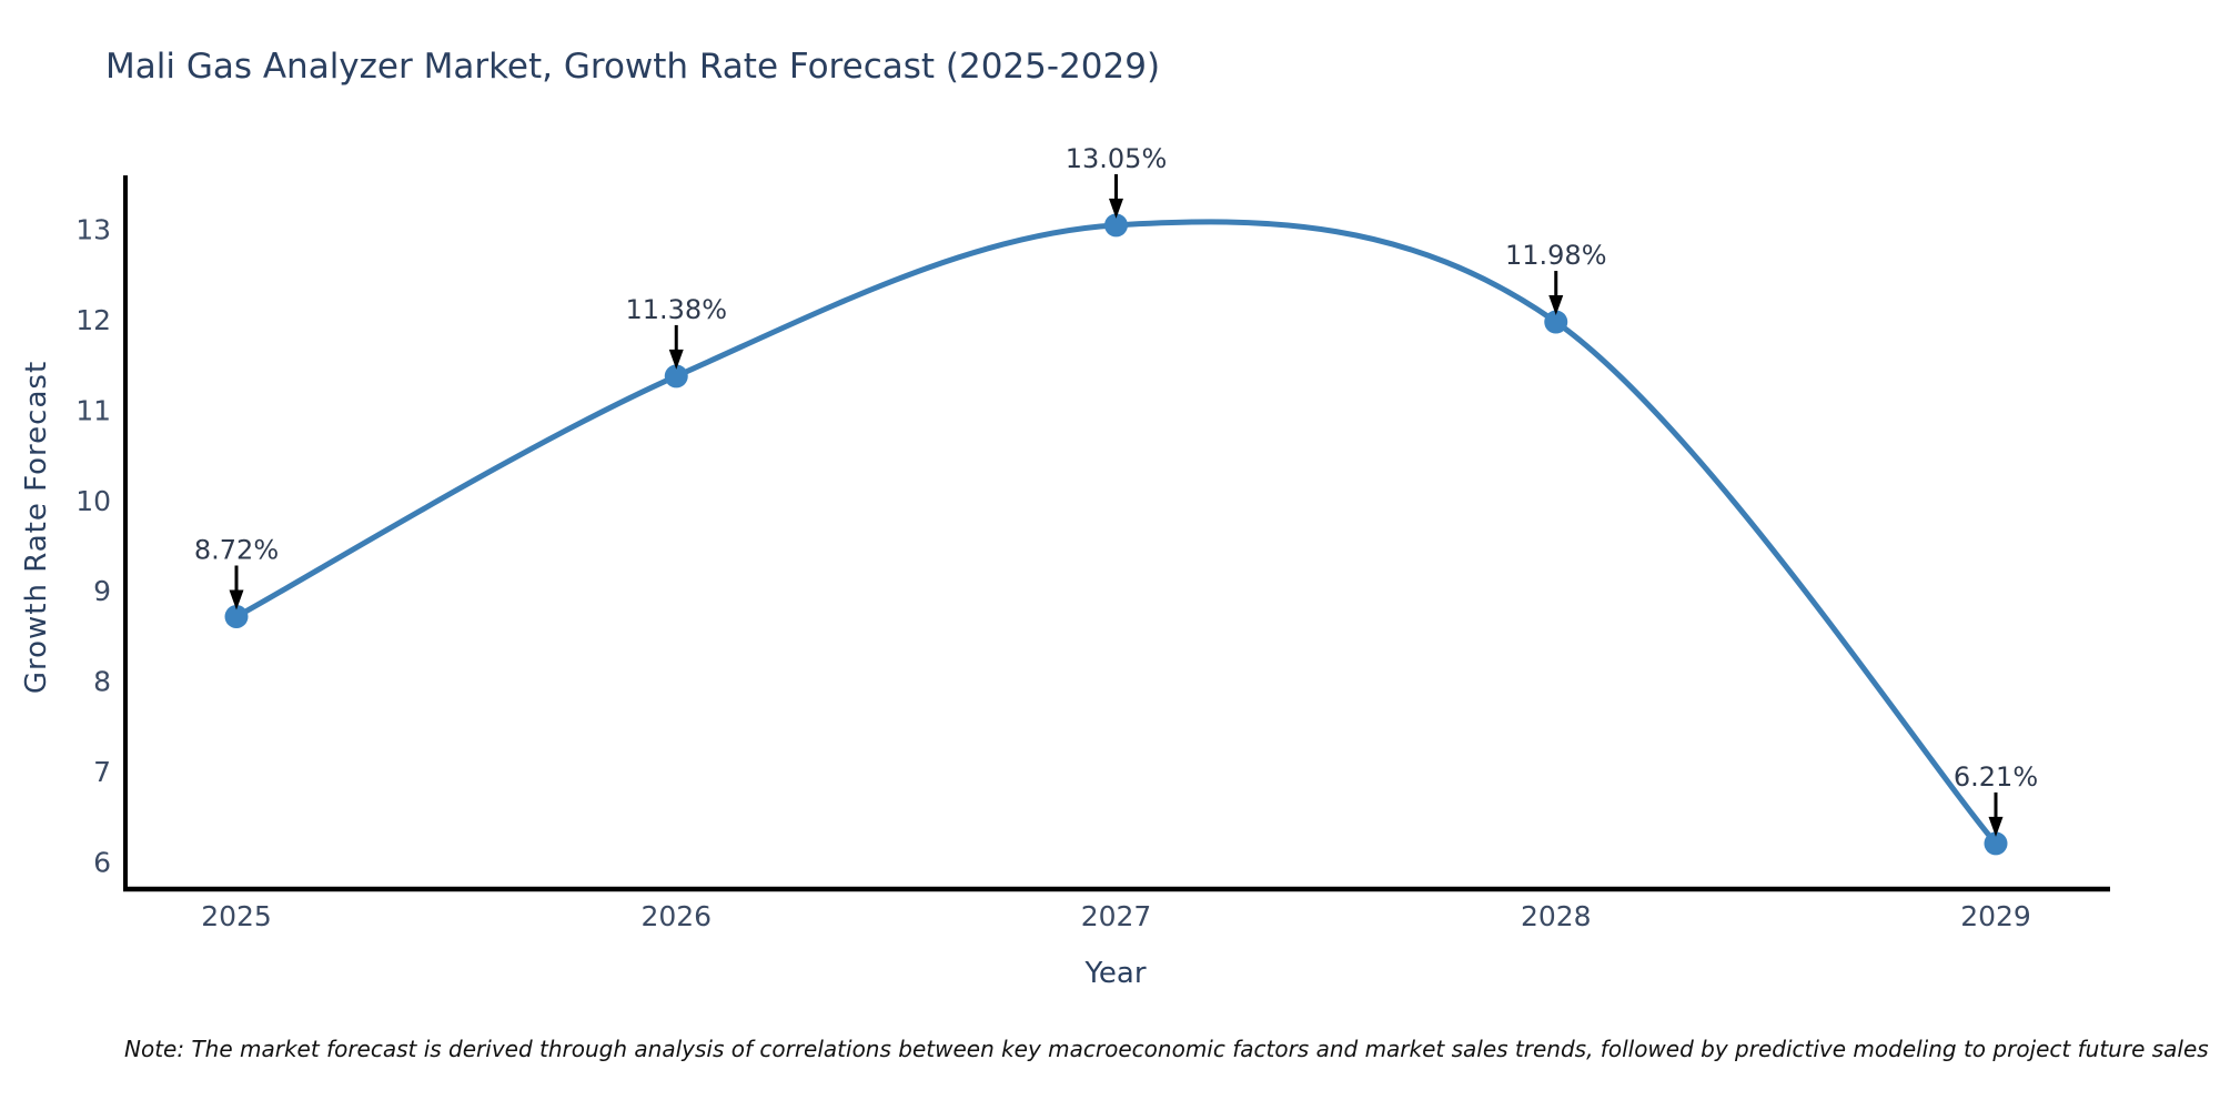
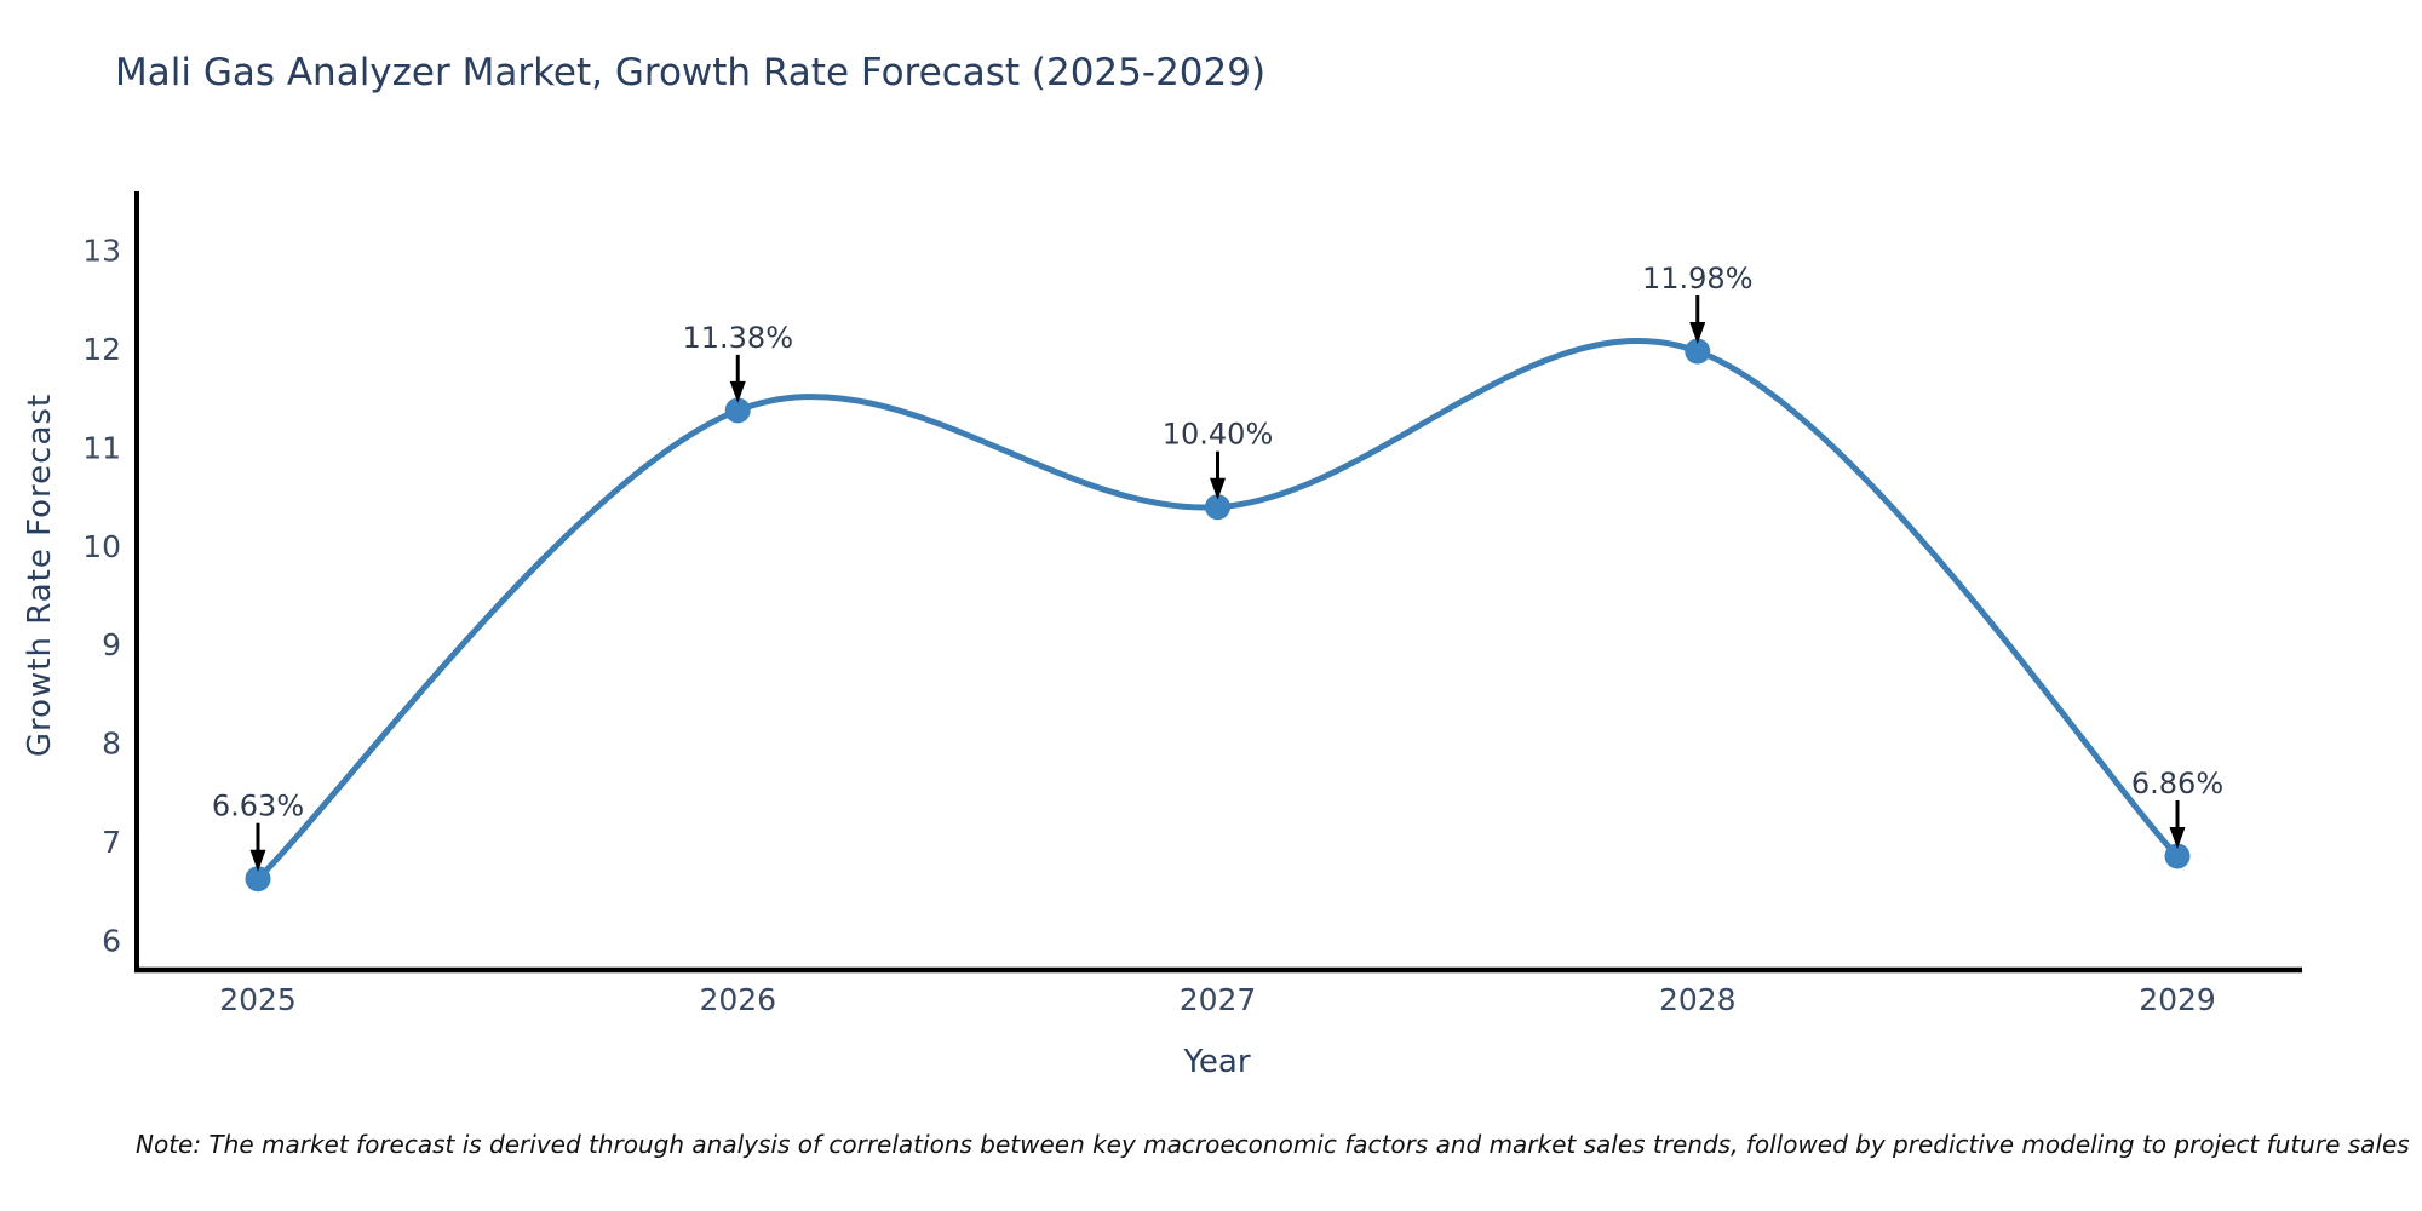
2025: 8.72% -> 6.63%
2027: 13.05% -> 10.40%
2029: 6.21% -> 6.86%
